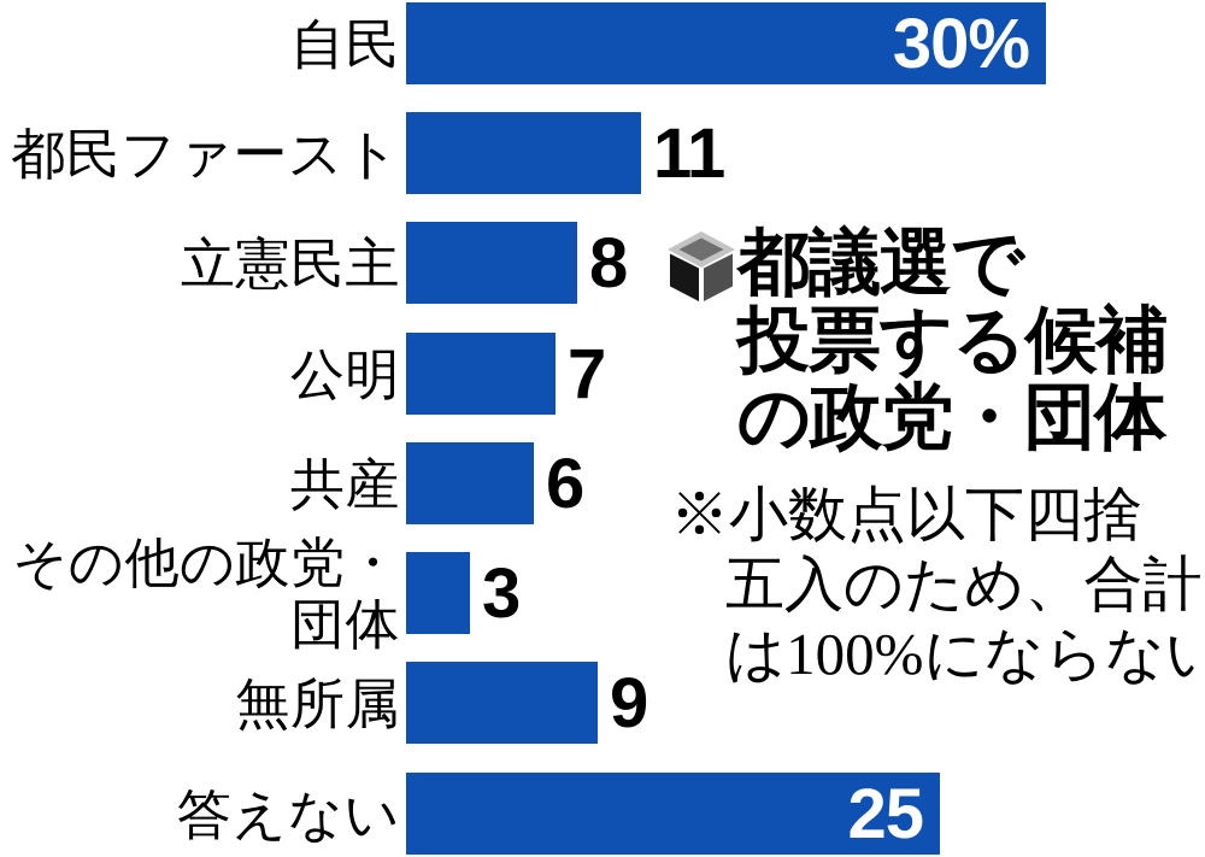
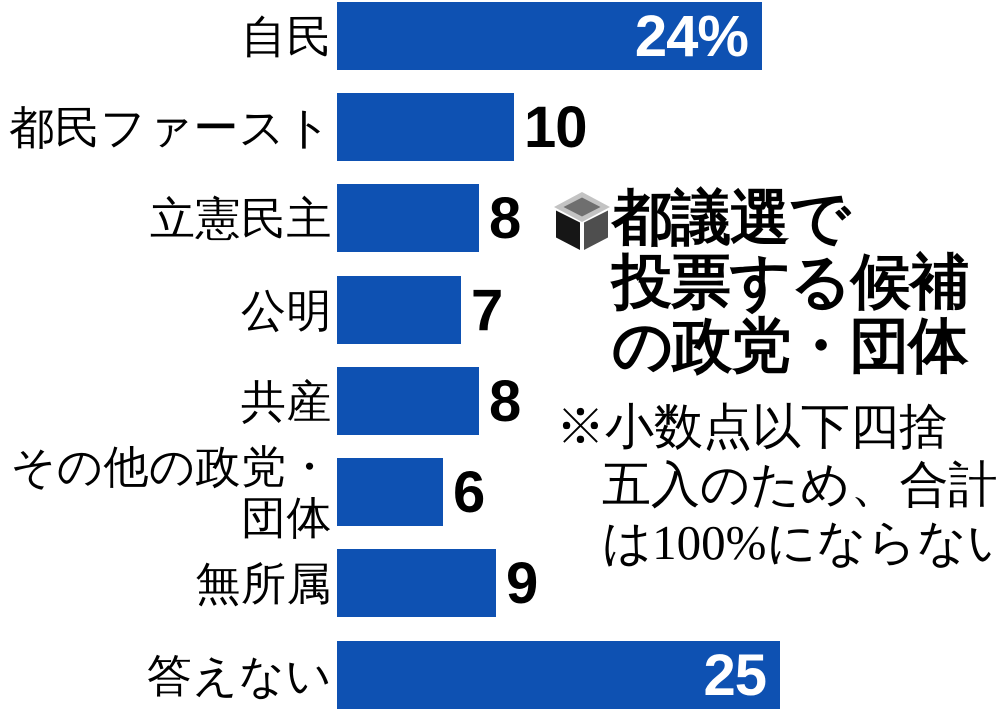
自民: 30% -> 24%
都民ファースト: 11 -> 10
共産: 6 -> 8
その他の政党・団体: 3 -> 6
